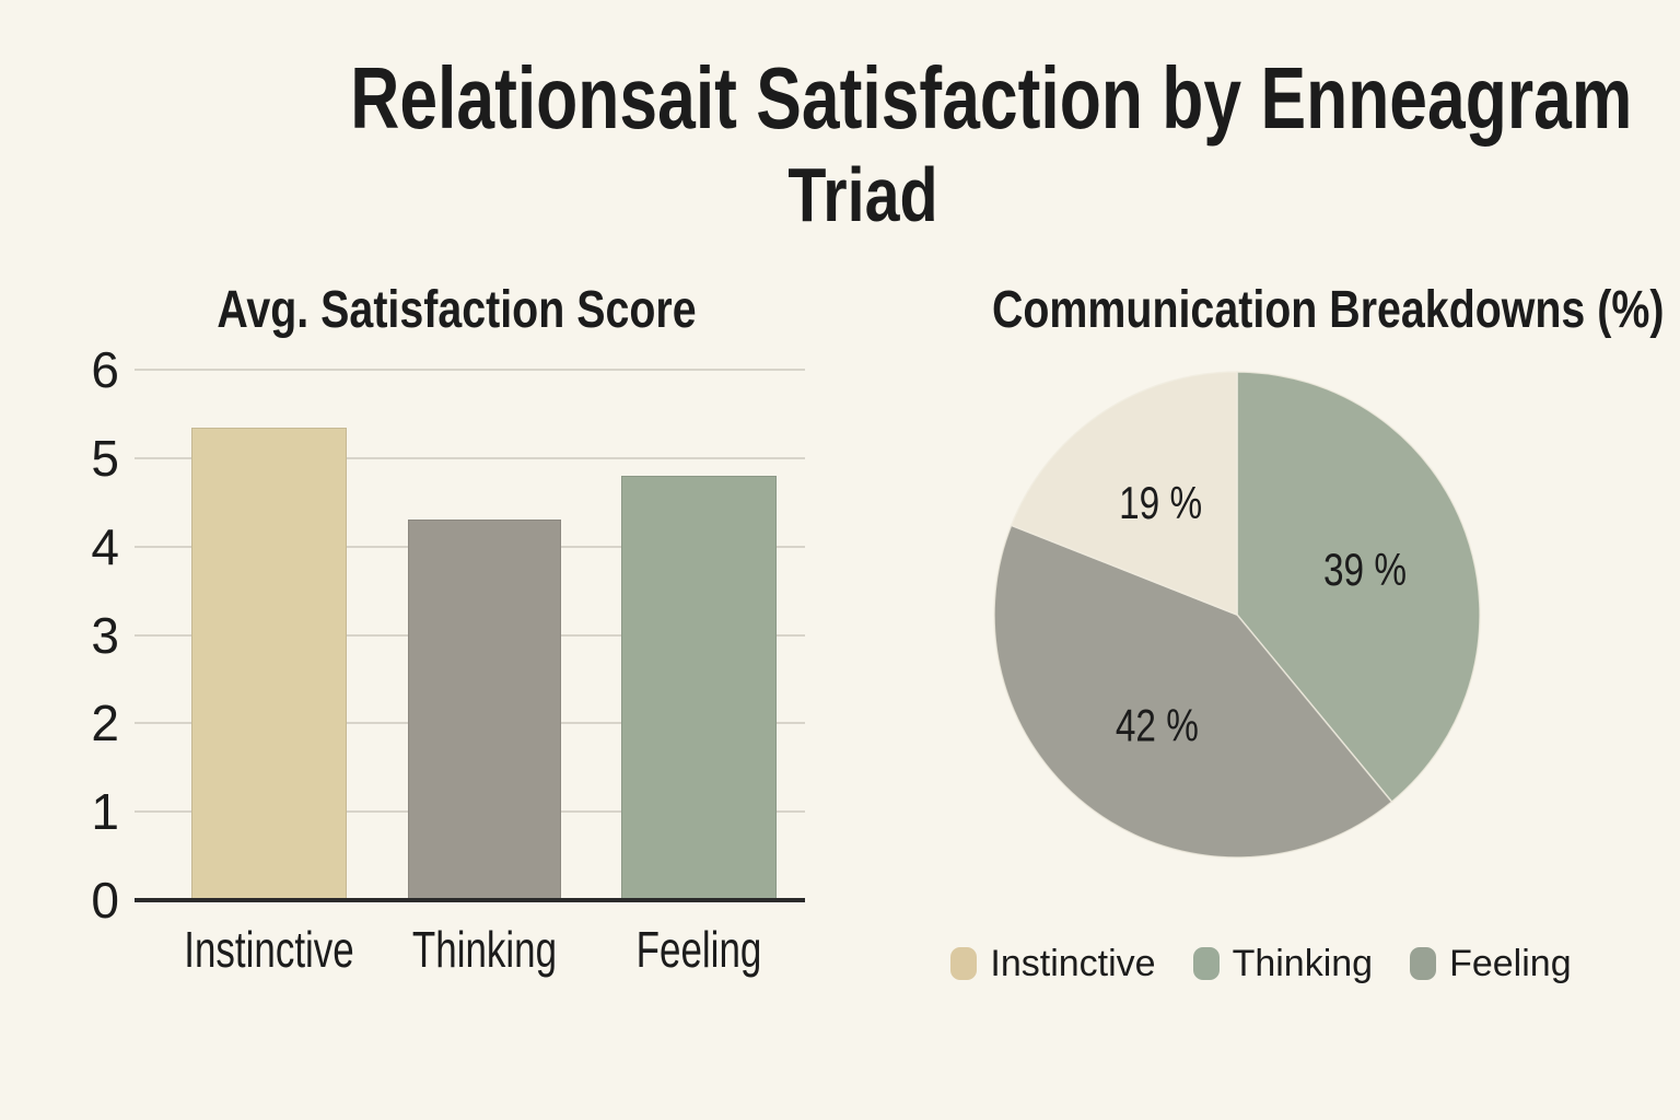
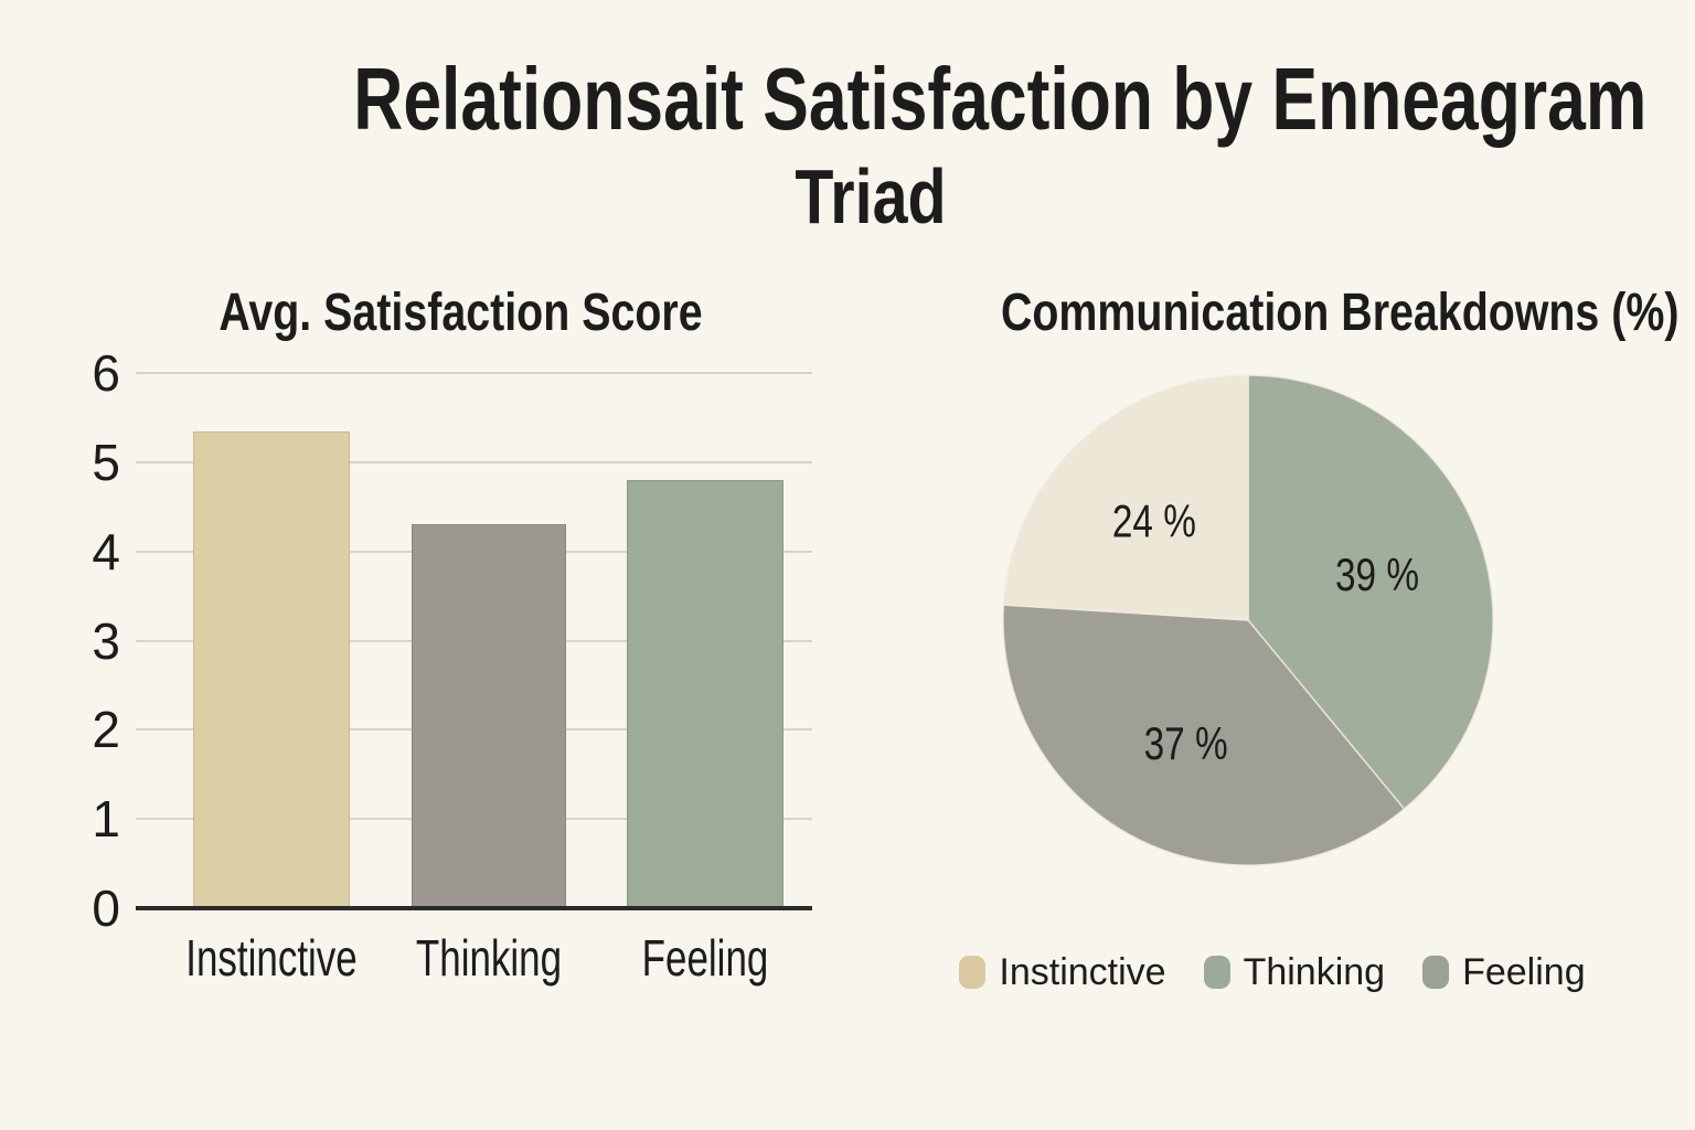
Communication Breakdowns (%)/Feeling: 42 -> 37
Communication Breakdowns (%)/Instinctive: 19 -> 24
